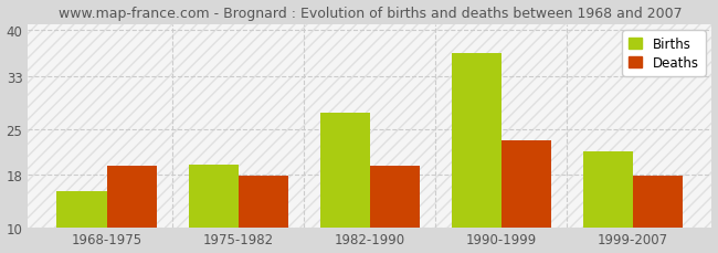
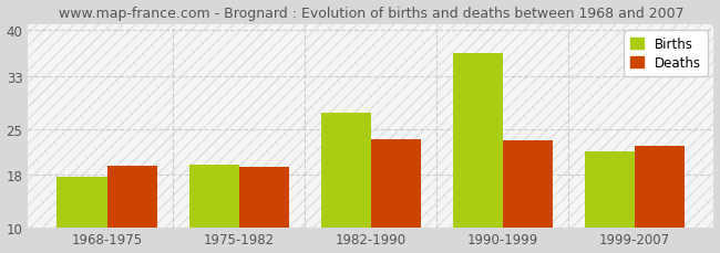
Births/1968-1975: 15.5 -> 17.6
Deaths/1975-1982: 17.8 -> 19.2
Deaths/1982-1990: 19.3 -> 23.4
Deaths/1999-2007: 17.8 -> 22.4
